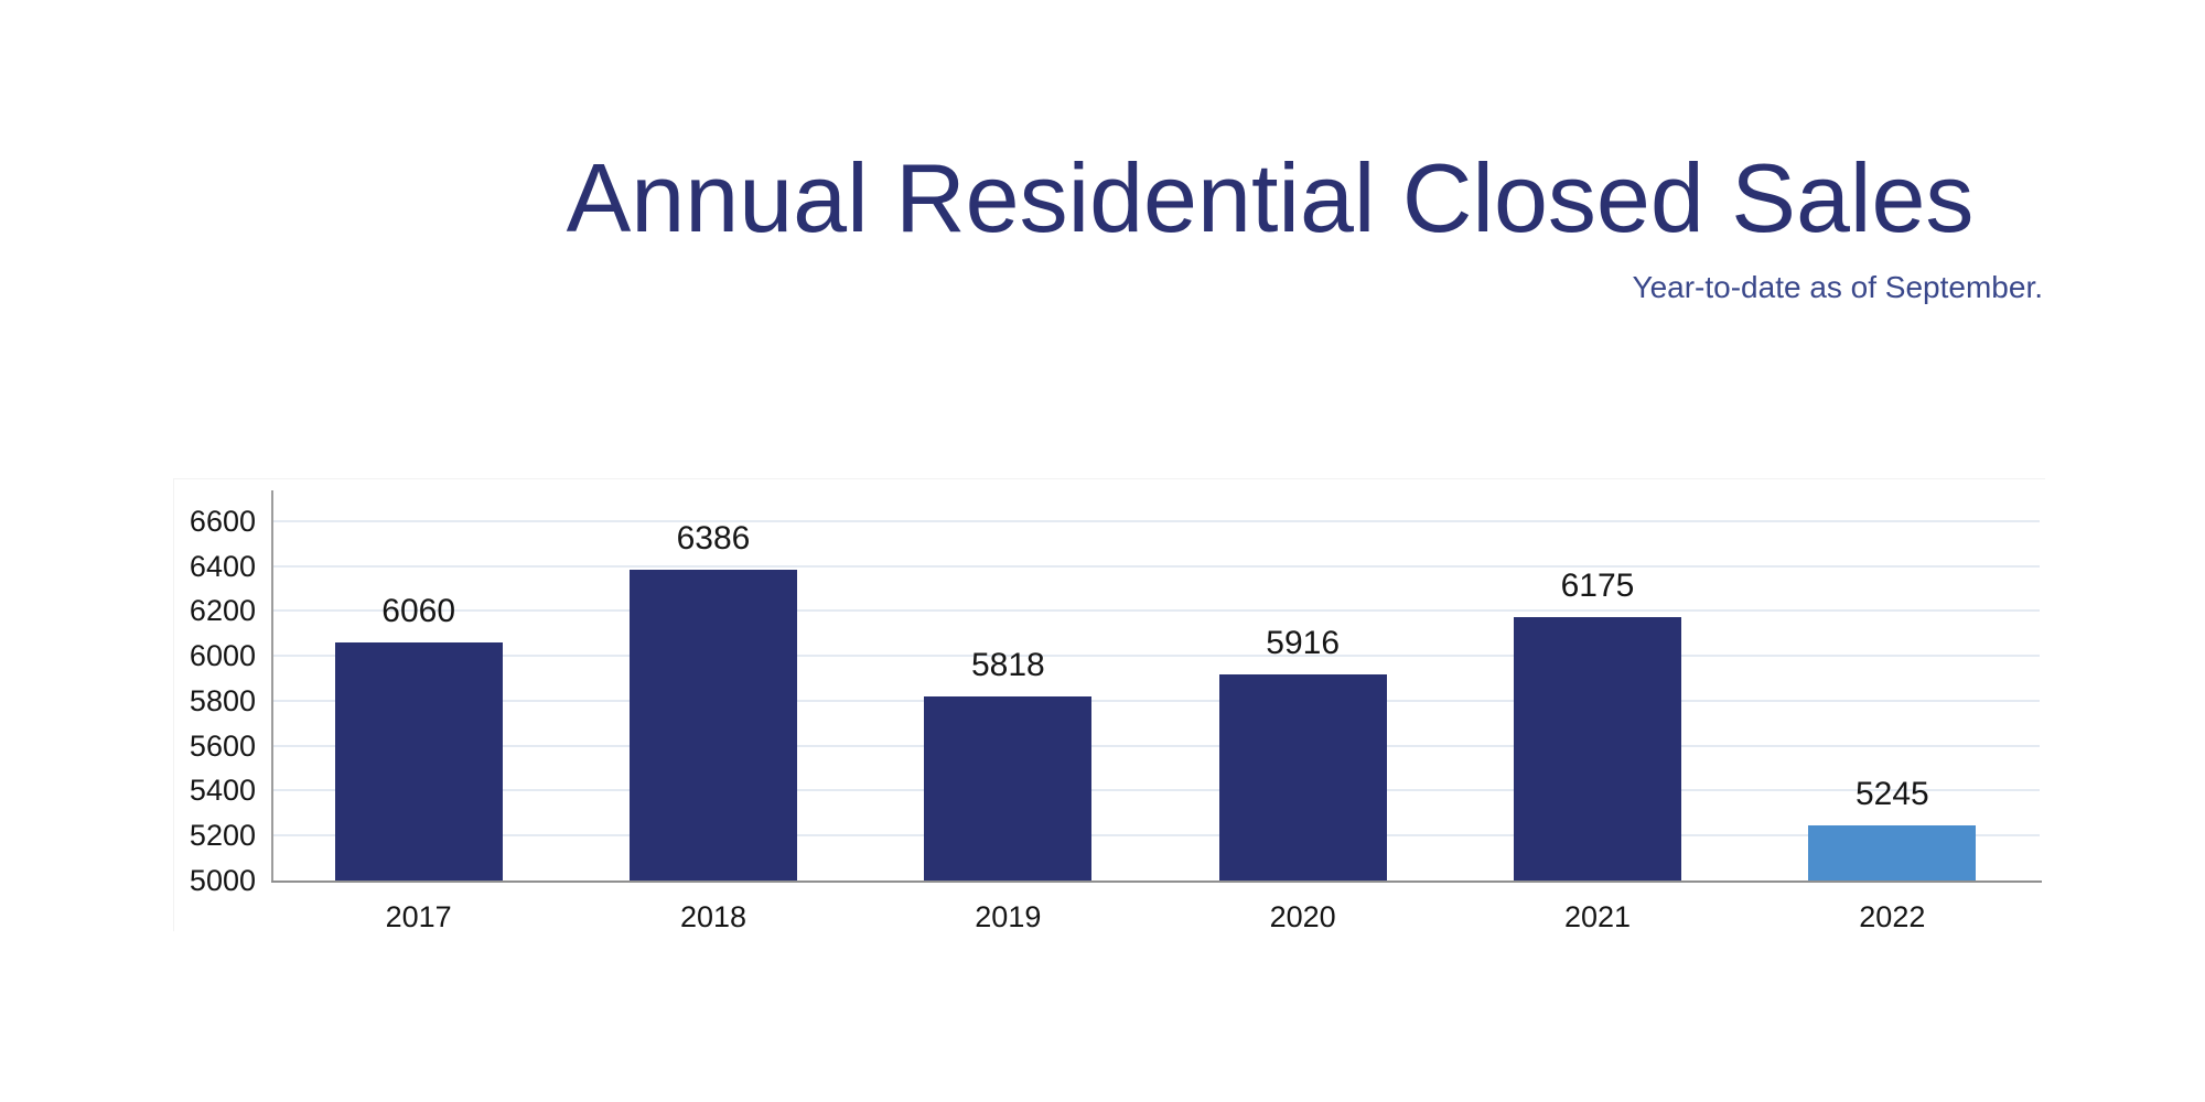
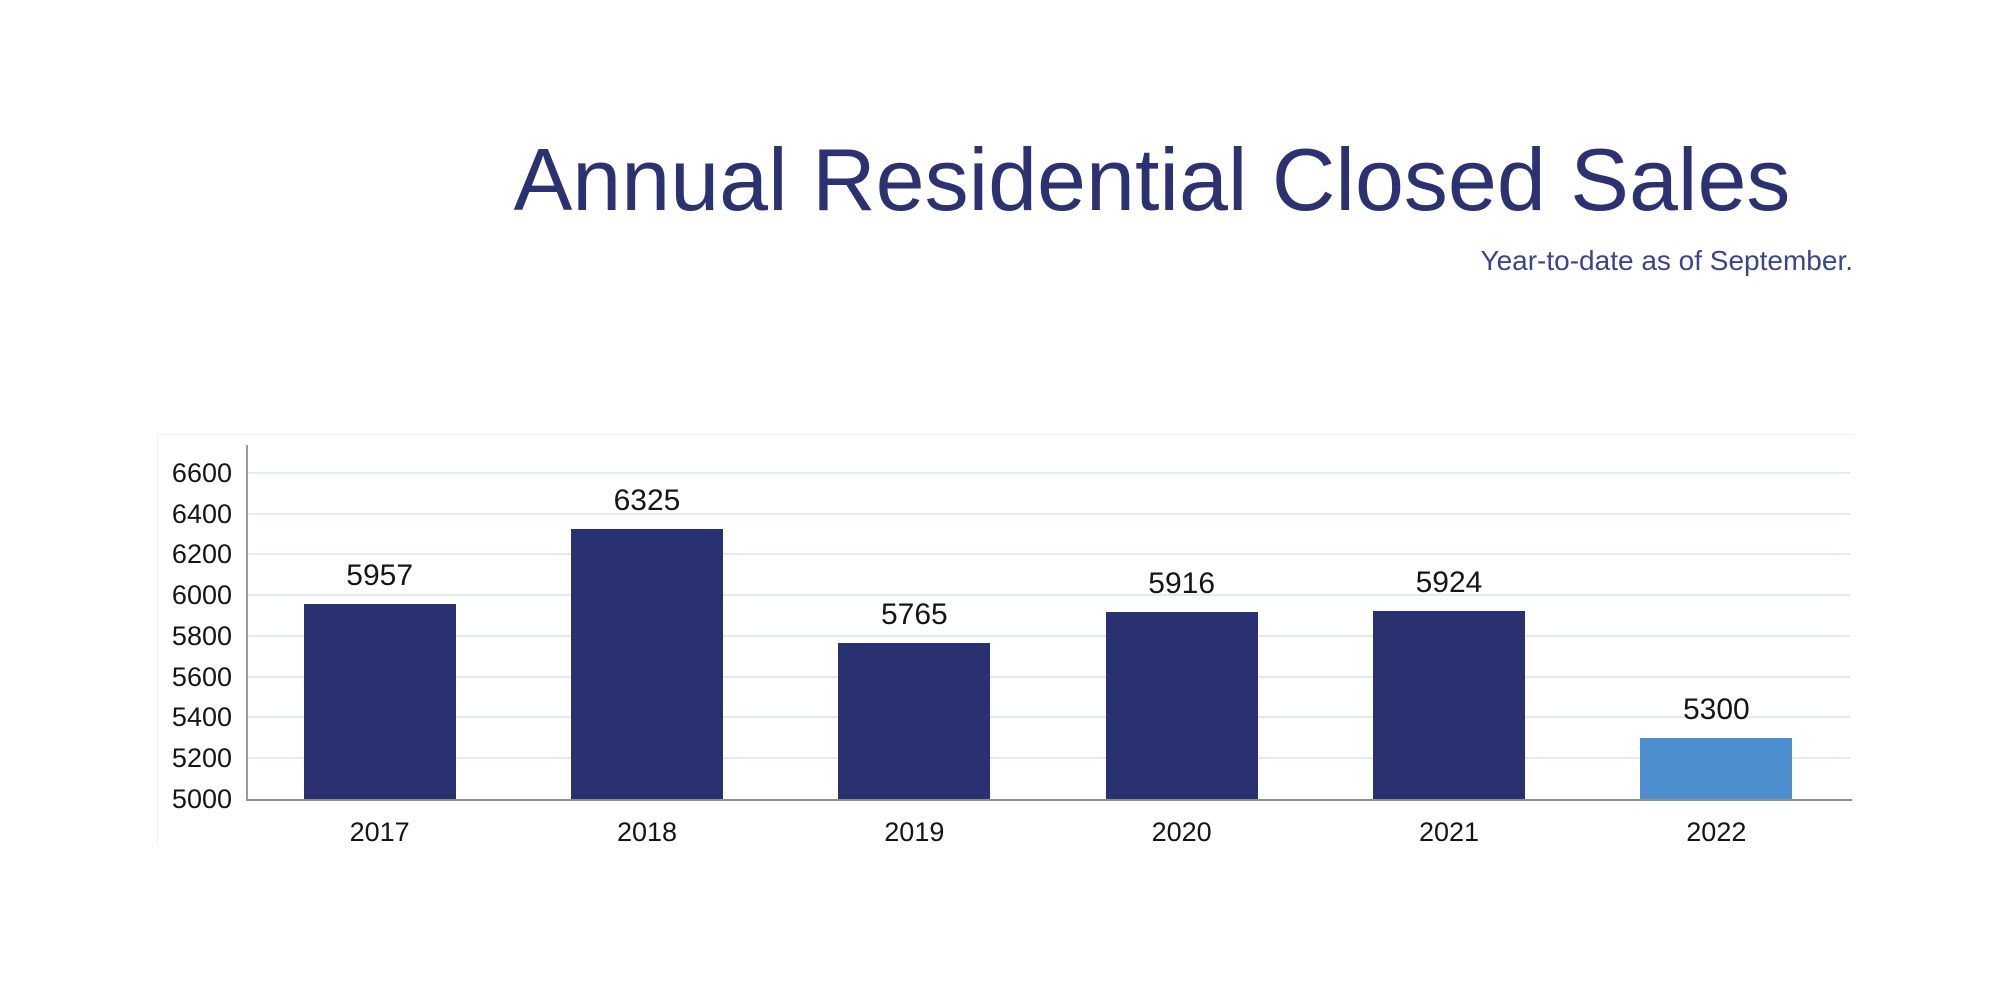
2017: 6060 -> 5957
2018: 6386 -> 6325
2019: 5818 -> 5765
2021: 6175 -> 5924
2022: 5245 -> 5300
